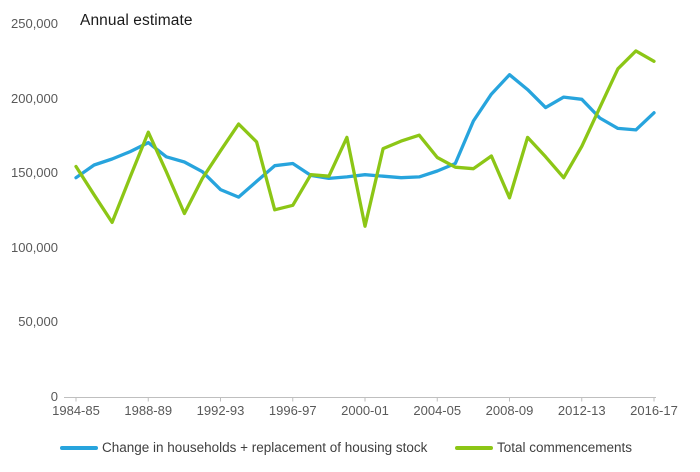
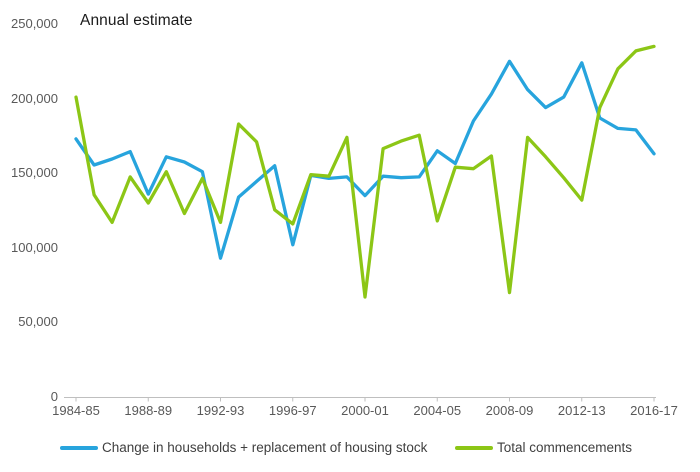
Change in households + replacement of housing stock/1984-85: 147000 -> 173000
Total commencements/1984-85: 154000 -> 201000
Change in households + replacement of housing stock/1988-89: 170000 -> 136000
Total commencements/1988-89: 178000 -> 130000
Change in households + replacement of housing stock/1992-93: 139000 -> 93000
Total commencements/1992-93: 165000 -> 117000
Change in households + replacement of housing stock/1996-97: 156000 -> 102000
Total commencements/1996-97: 128000 -> 116000
Change in households + replacement of housing stock/2000-01: 149000 -> 135000
Total commencements/2000-01: 114000 -> 67000
Change in households + replacement of housing stock/2004-05: 152000 -> 165000
Total commencements/2004-05: 160000 -> 118000
Change in households + replacement of housing stock/2008-09: 216000 -> 225000
Total commencements/2008-09: 134000 -> 70000
Change in households + replacement of housing stock/2012-13: 200000 -> 224000
Total commencements/2012-13: 168000 -> 132000
Change in households + replacement of housing stock/2016-17: 190000 -> 163000
Total commencements/2016-17: 225000 -> 235000
